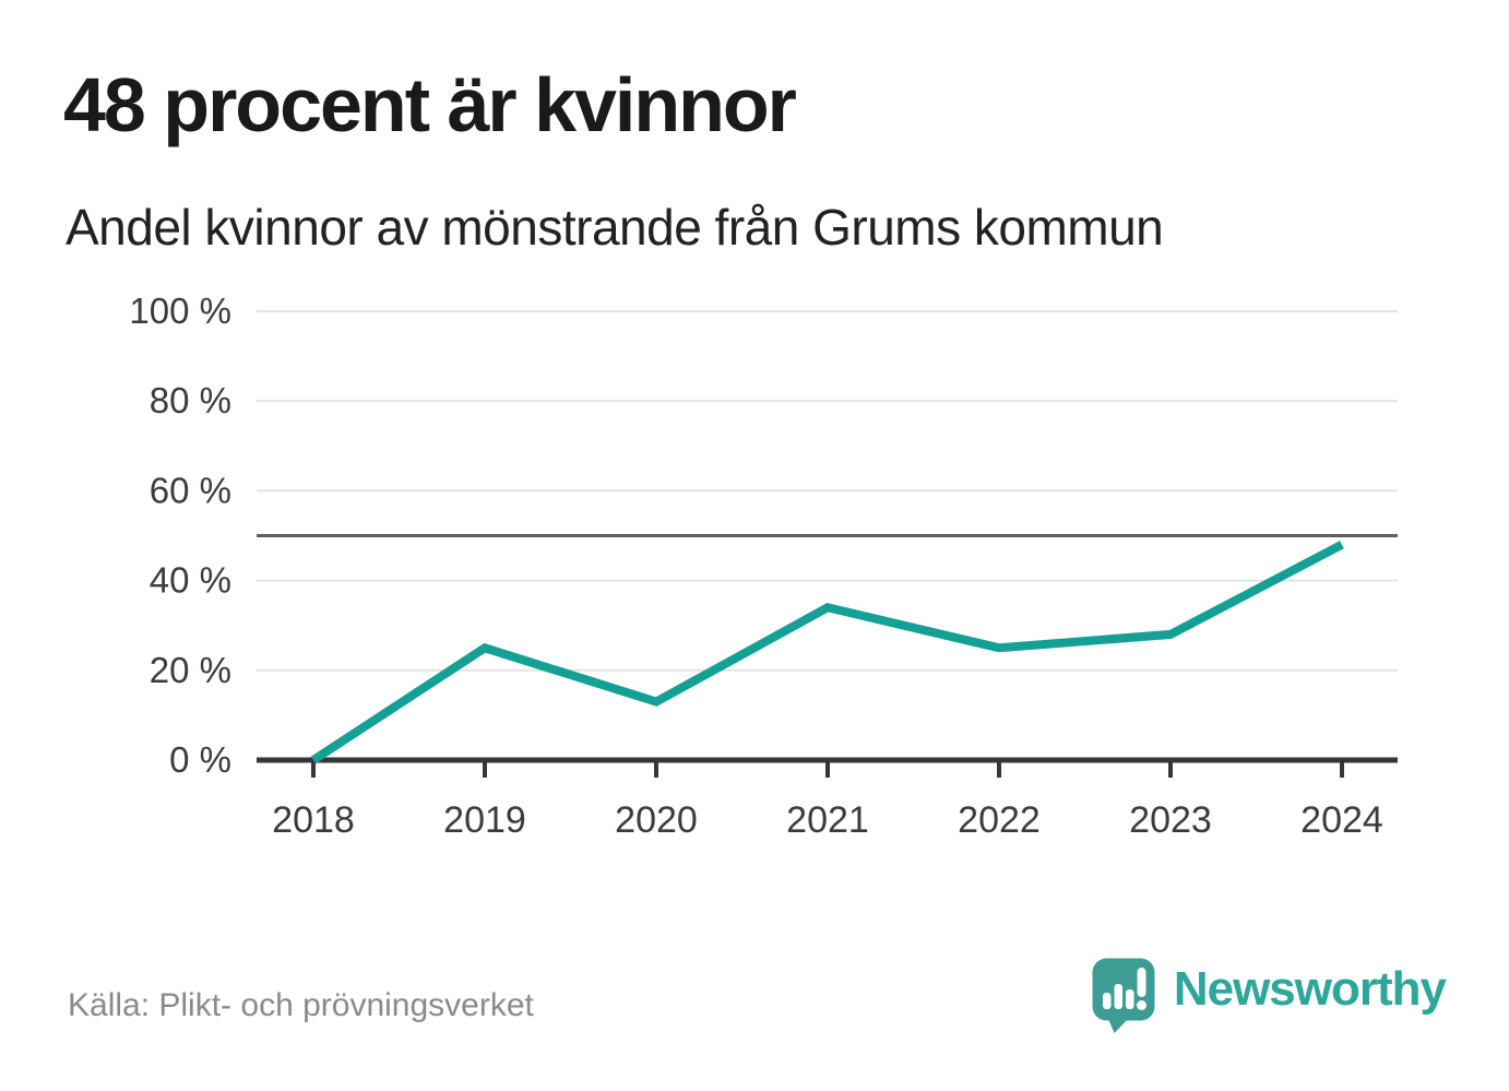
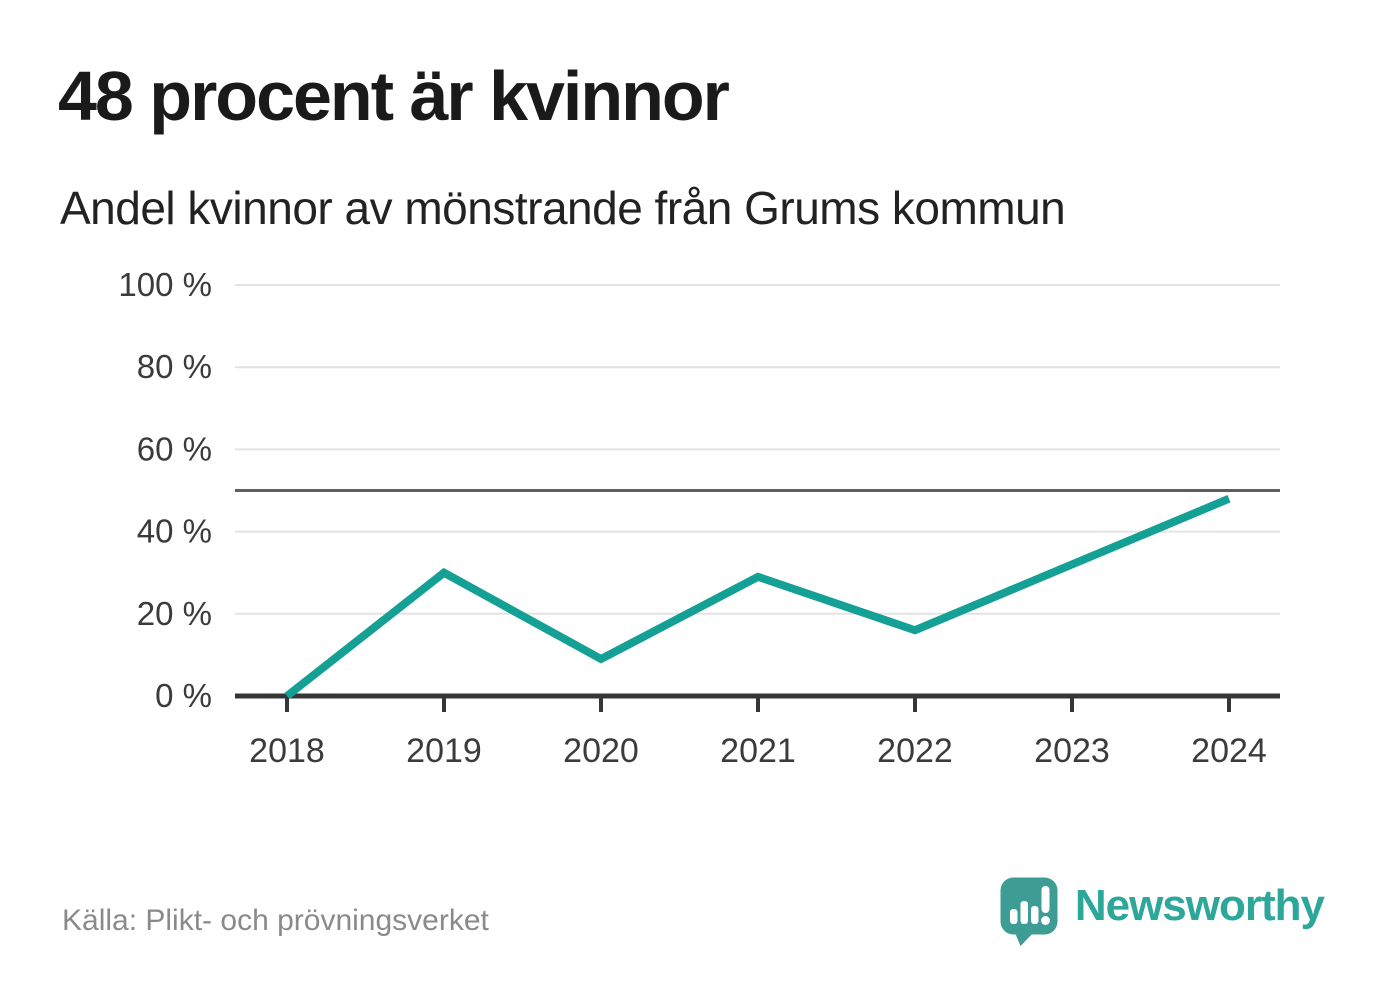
2019: 25% -> 30%
2020: 13% -> 9%
2021: 34% -> 29%
2022: 25% -> 16%
2023: 28% -> 32%
